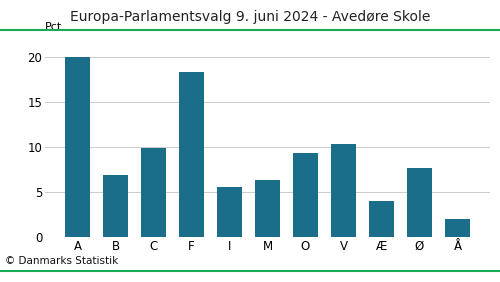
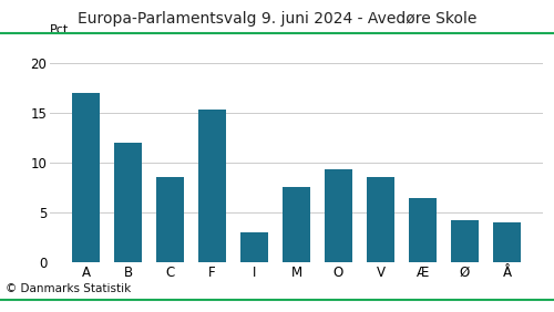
A: 20.0 -> 17.0
B: 6.9 -> 12.0
C: 9.9 -> 8.6
F: 18.4 -> 15.4
I: 5.6 -> 3.0
M: 6.3 -> 7.6
V: 10.3 -> 8.6
Æ: 4.0 -> 6.4
Ø: 7.7 -> 4.2
Å: 2.0 -> 4.0
